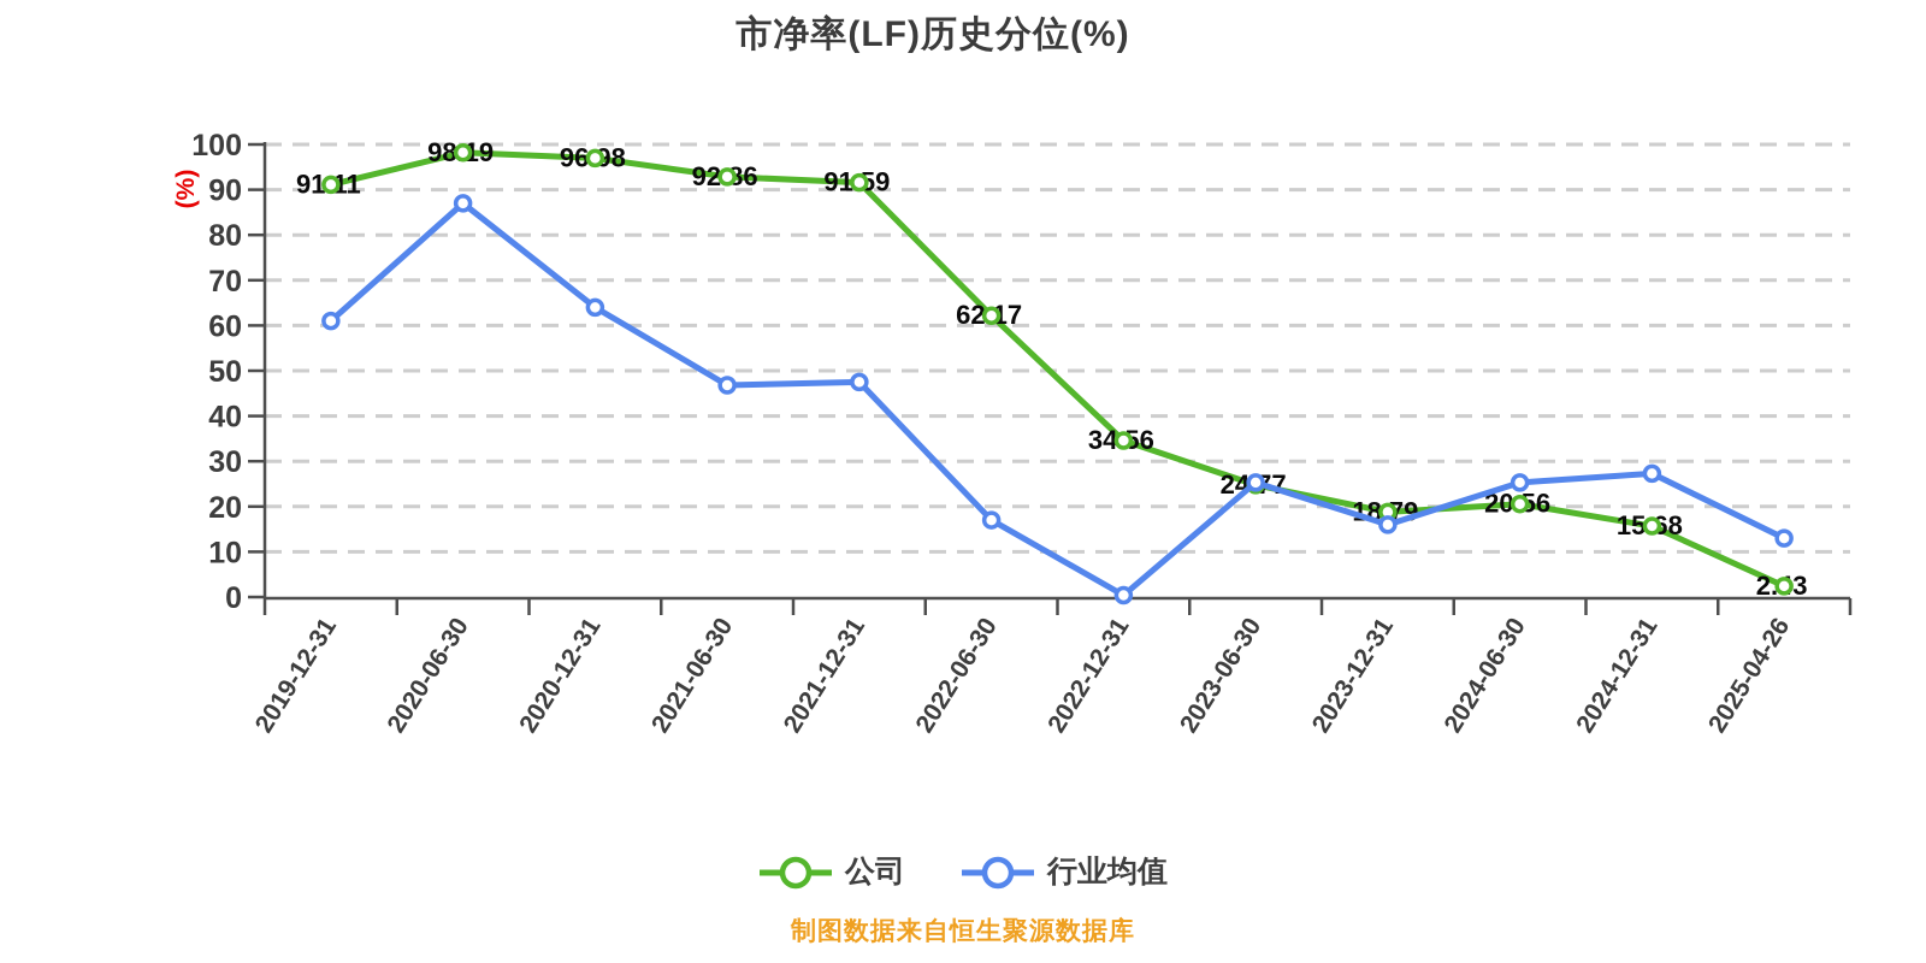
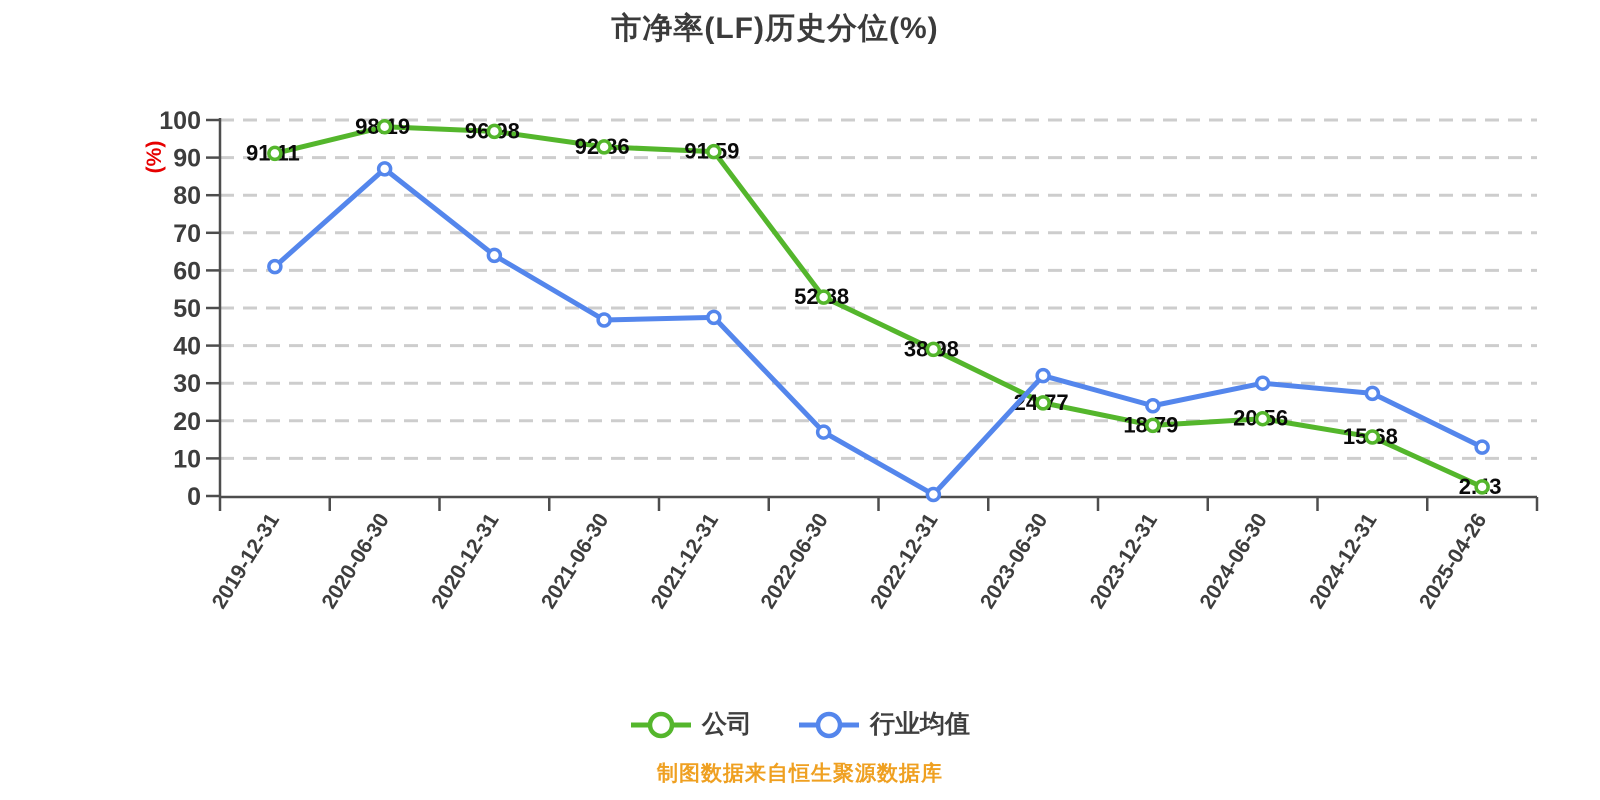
公司/2022-06-30: 62.17 -> 52.88
公司/2022-12-31: 34.56 -> 38.98
行业均值/2023-06-30: 25 -> 32
行业均值/2023-12-31: 16 -> 24
行业均值/2024-06-30: 25 -> 30
